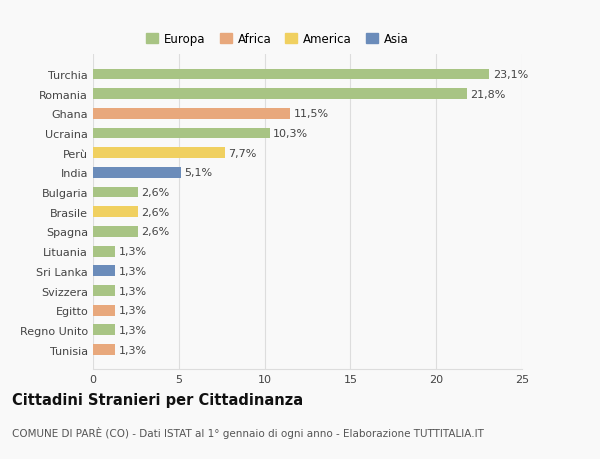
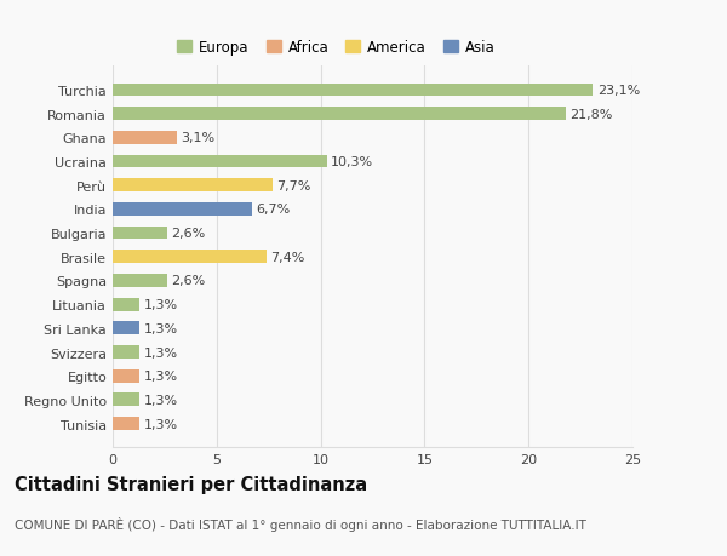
Ghana: 11,5% -> 3,1%
India: 5,1% -> 6,7%
Brasile: 2,6% -> 7,4%
